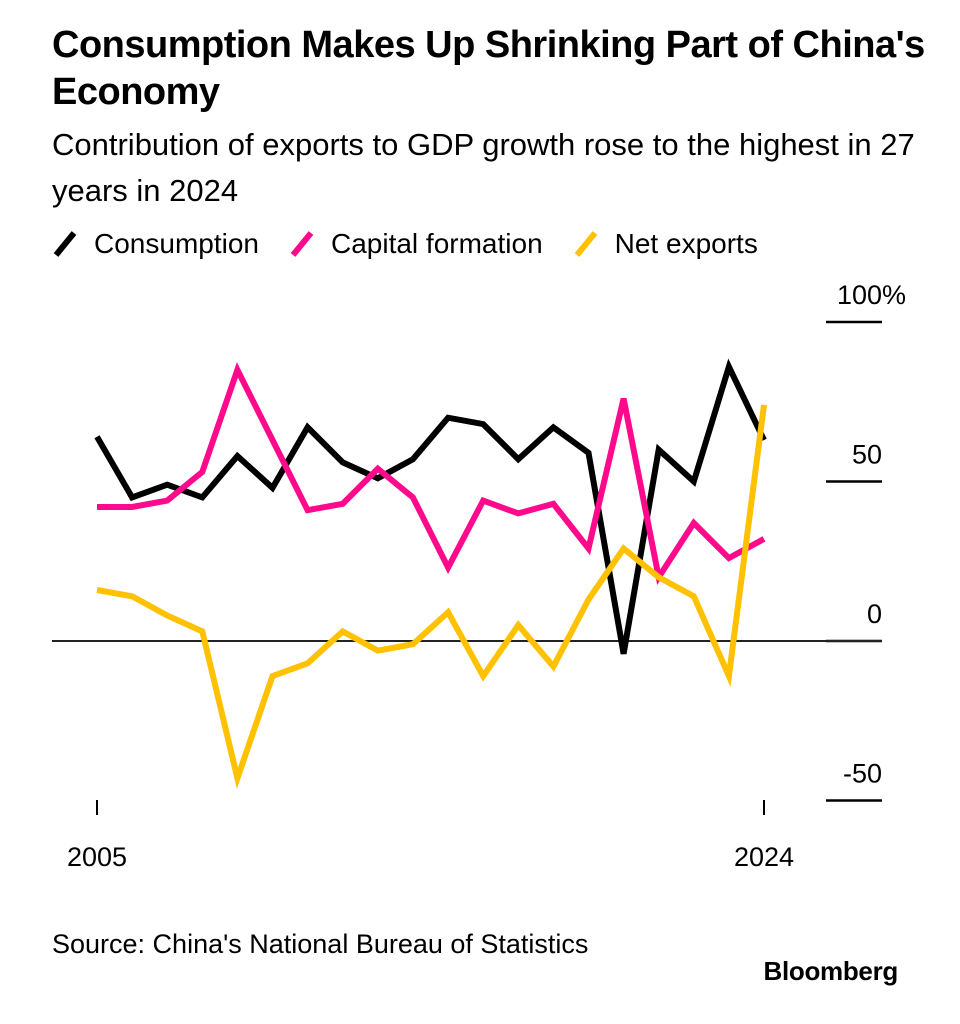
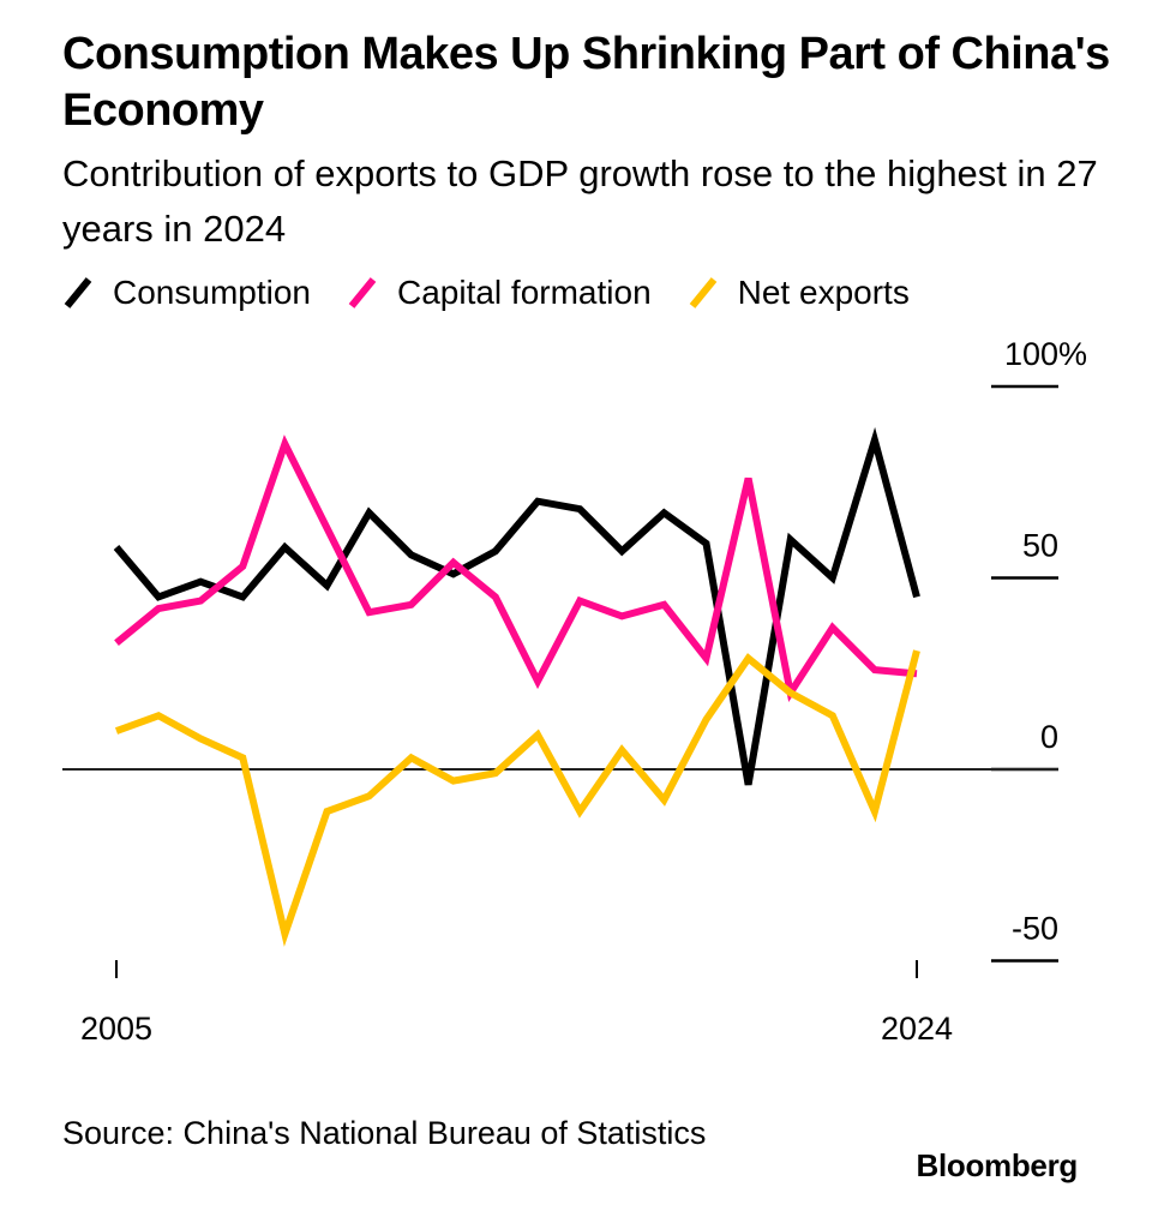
Consumption/2005: 64 -> 58
Capital formation/2005: 42 -> 33
Net exports/2005: 16 -> 10
Consumption/2024: 63 -> 45
Capital formation/2024: 32 -> 25
Net exports/2024: 74 -> 31
